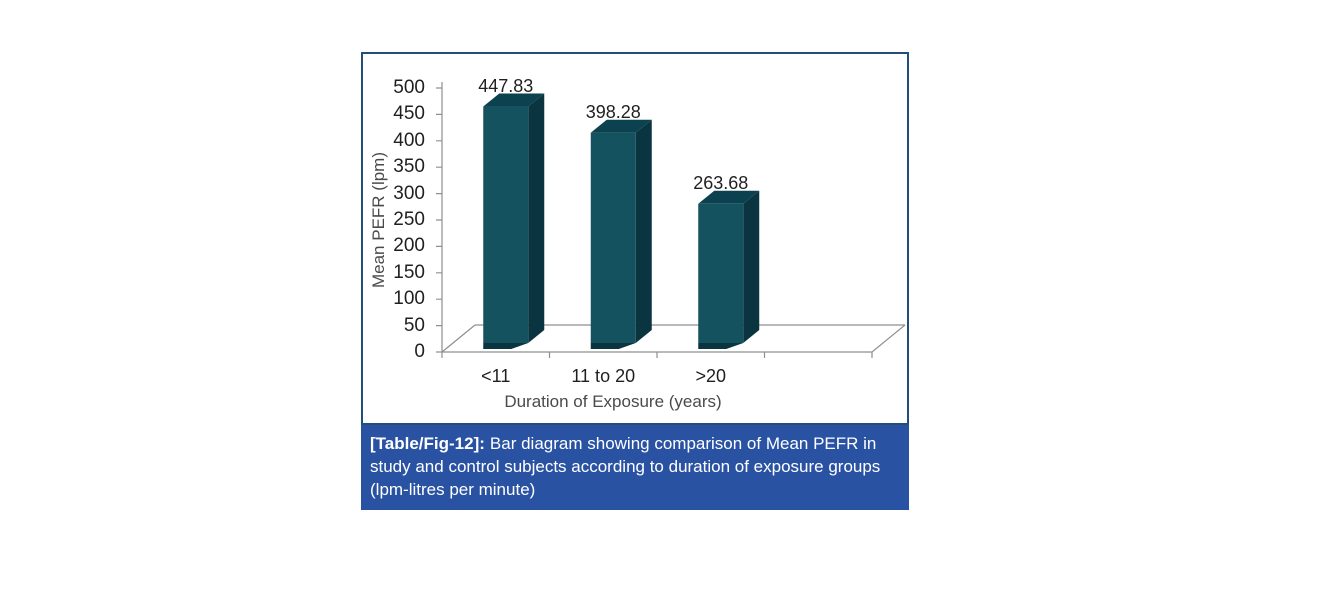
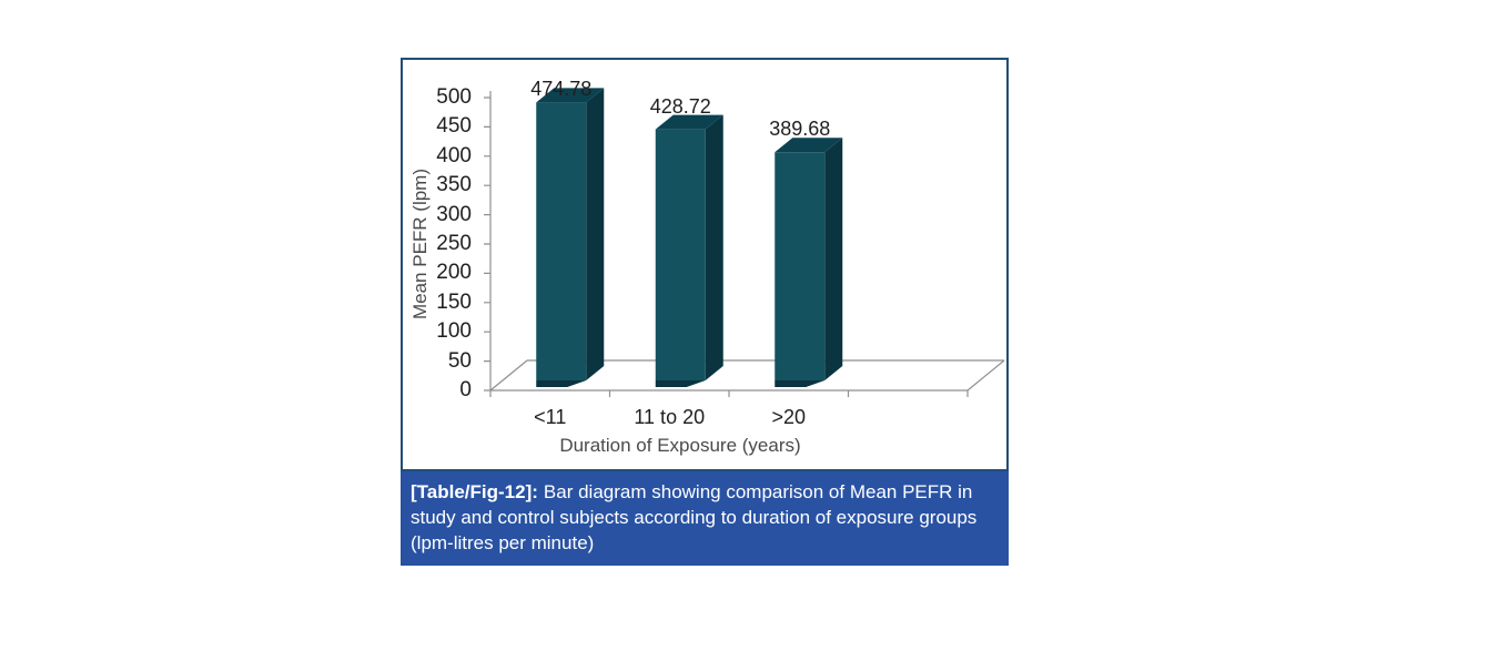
<11: 447.83 -> 474.78
11 to 20: 398.28 -> 428.72
>20: 263.68 -> 389.68
